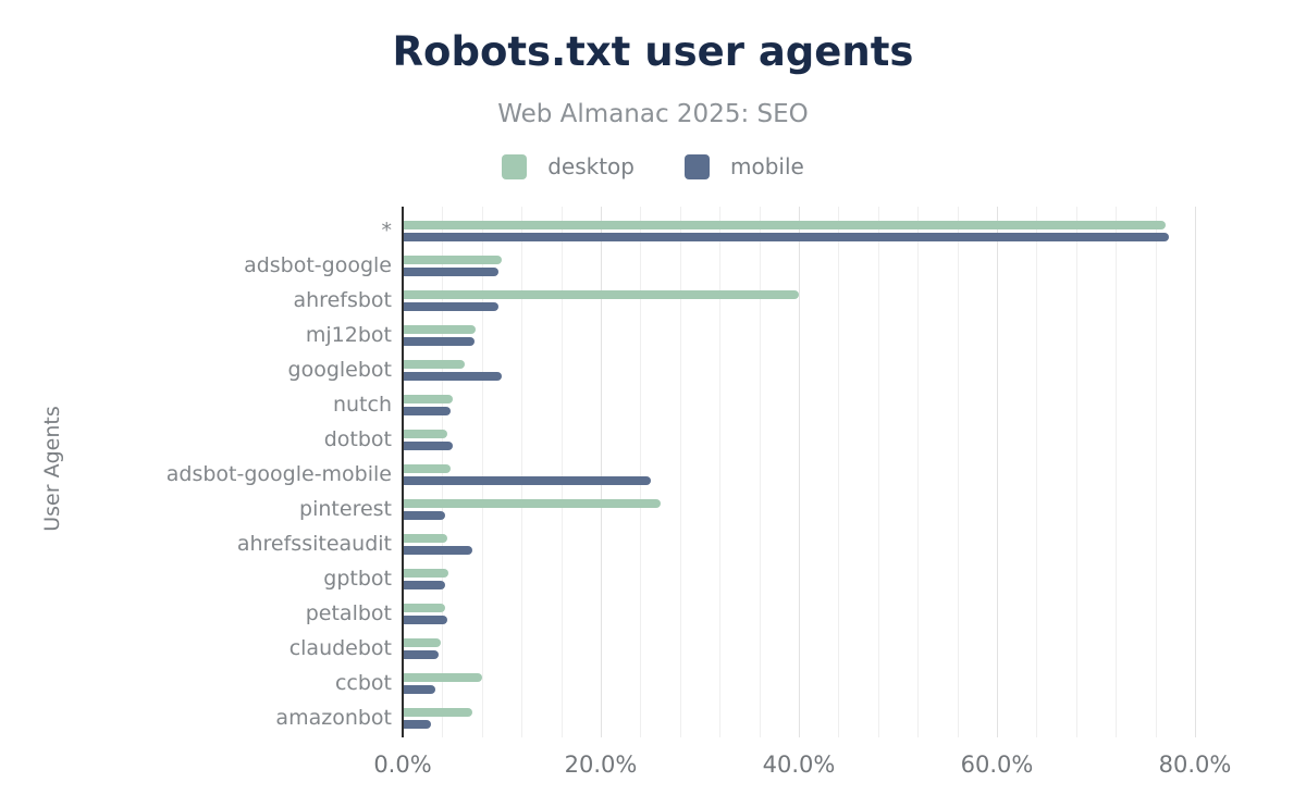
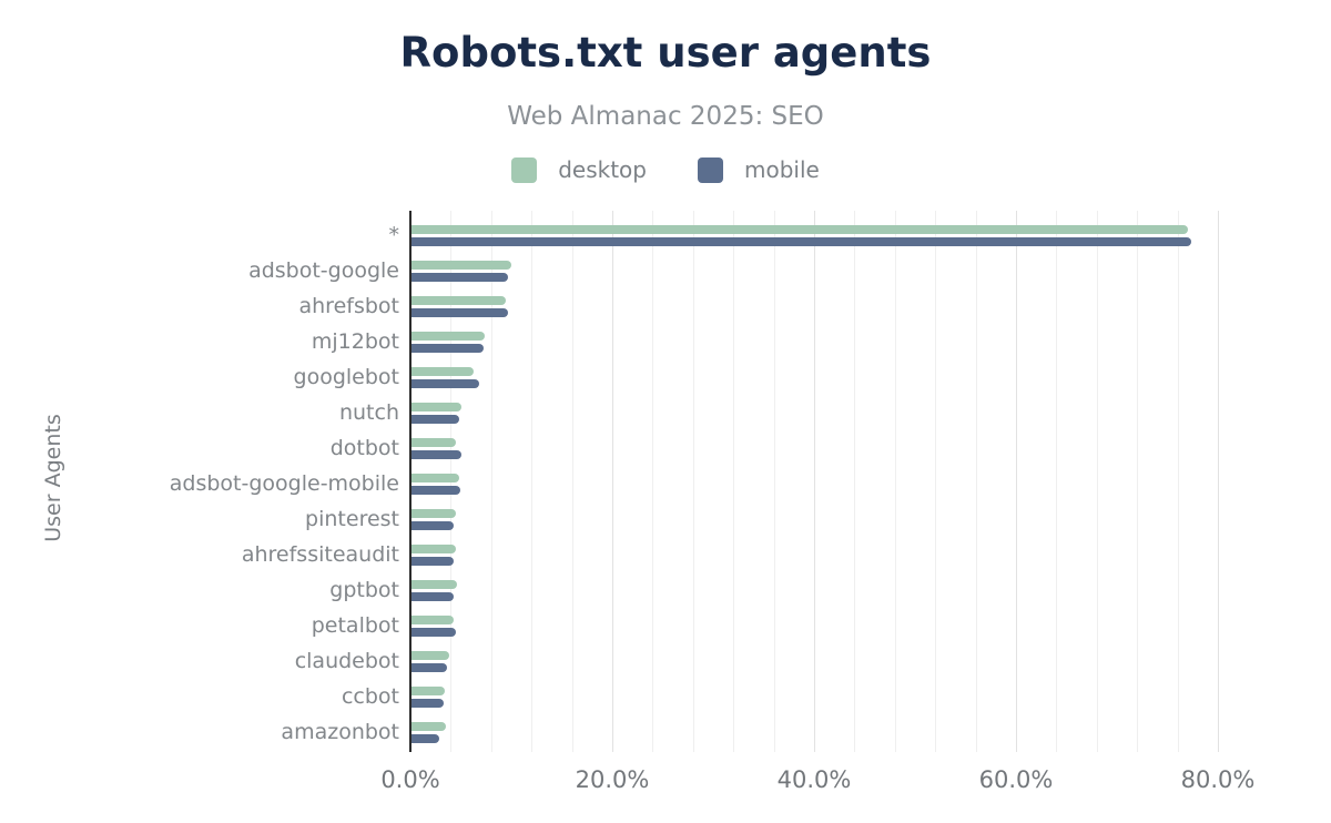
desktop/ahrefsbot: 40% -> 10%
mobile/googlebot: 10% -> 7%
mobile/adsbot-google-mobile: 25% -> 5%
desktop/pinterest: 26% -> 4%
mobile/ahrefssiteaudit: 7% -> 4%
desktop/ccbot: 8% -> 3%
desktop/amazonbot: 7% -> 4%
